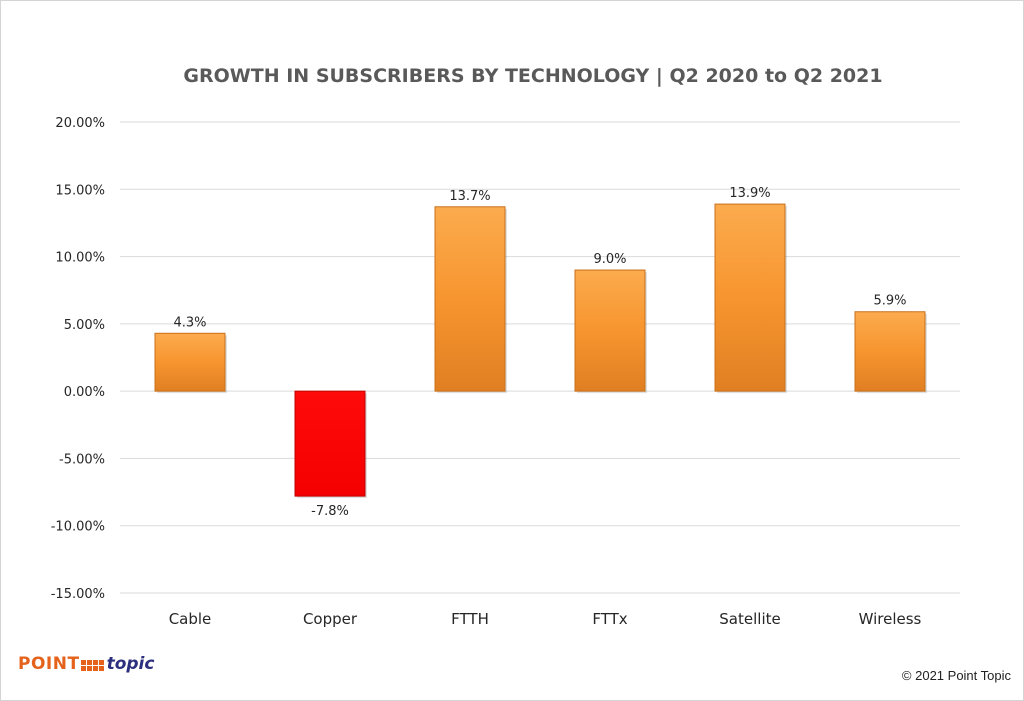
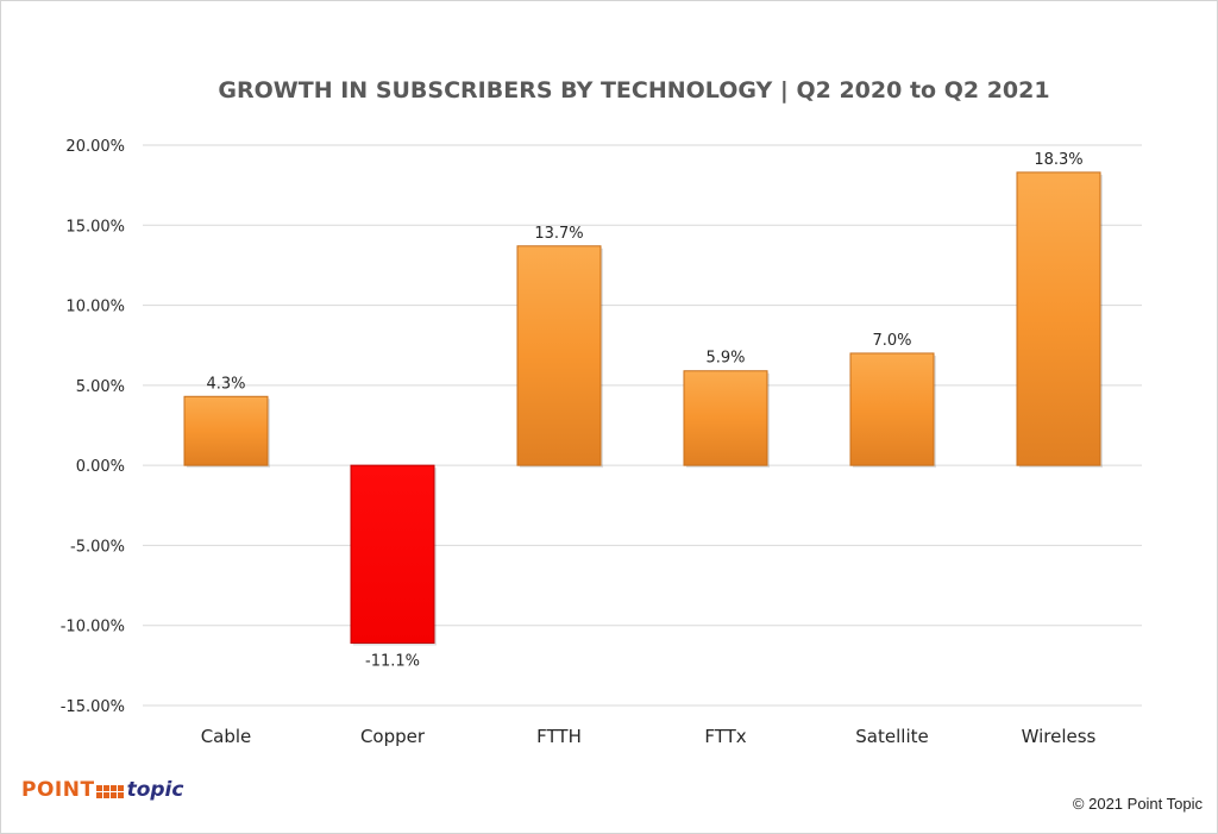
Copper: -7.8% -> -11.1%
FTTx: 9.0% -> 5.9%
Satellite: 13.9% -> 7.0%
Wireless: 5.9% -> 18.3%
